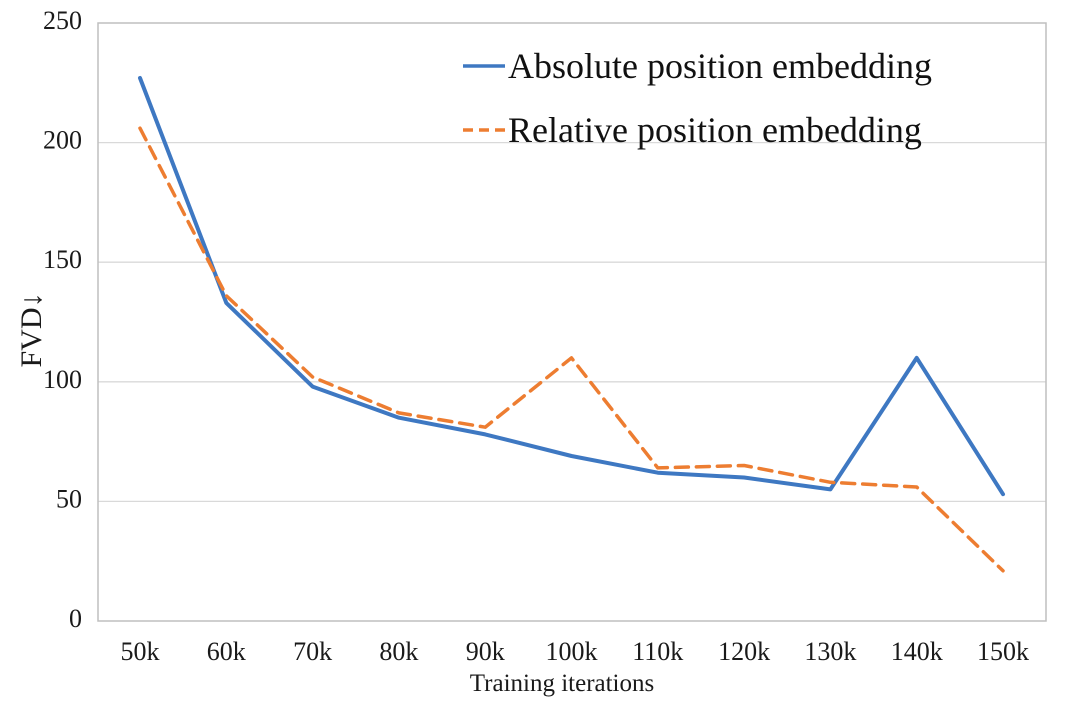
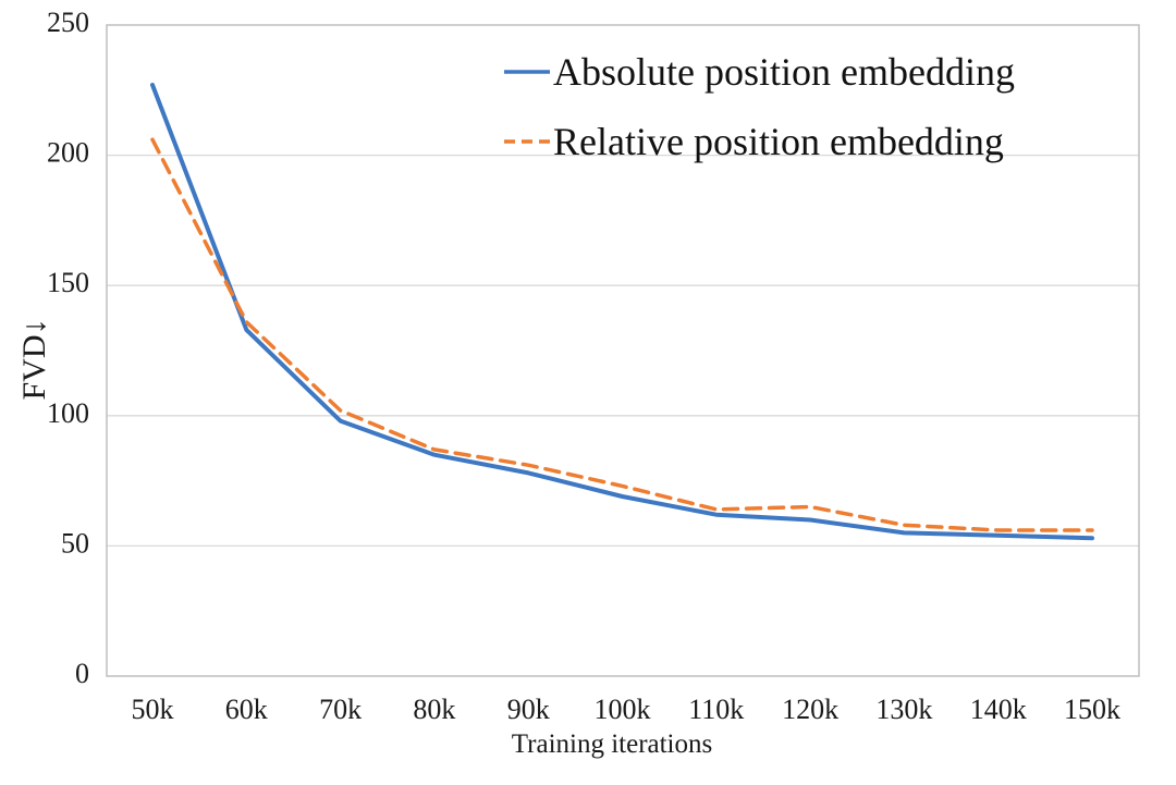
Relative position embedding/100k: 110 -> 73
Absolute position embedding/140k: 110 -> 54
Relative position embedding/150k: 21 -> 56
